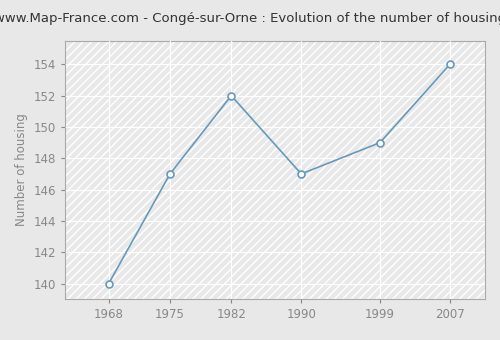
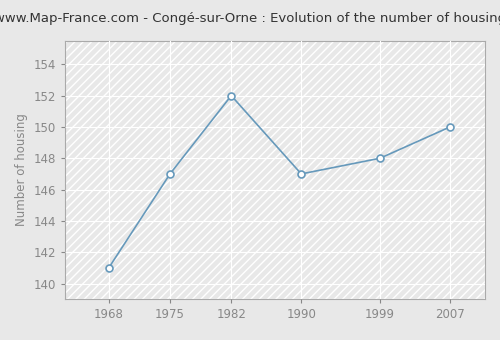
1968: 140 -> 141
1999: 149 -> 148
2007: 154 -> 150
